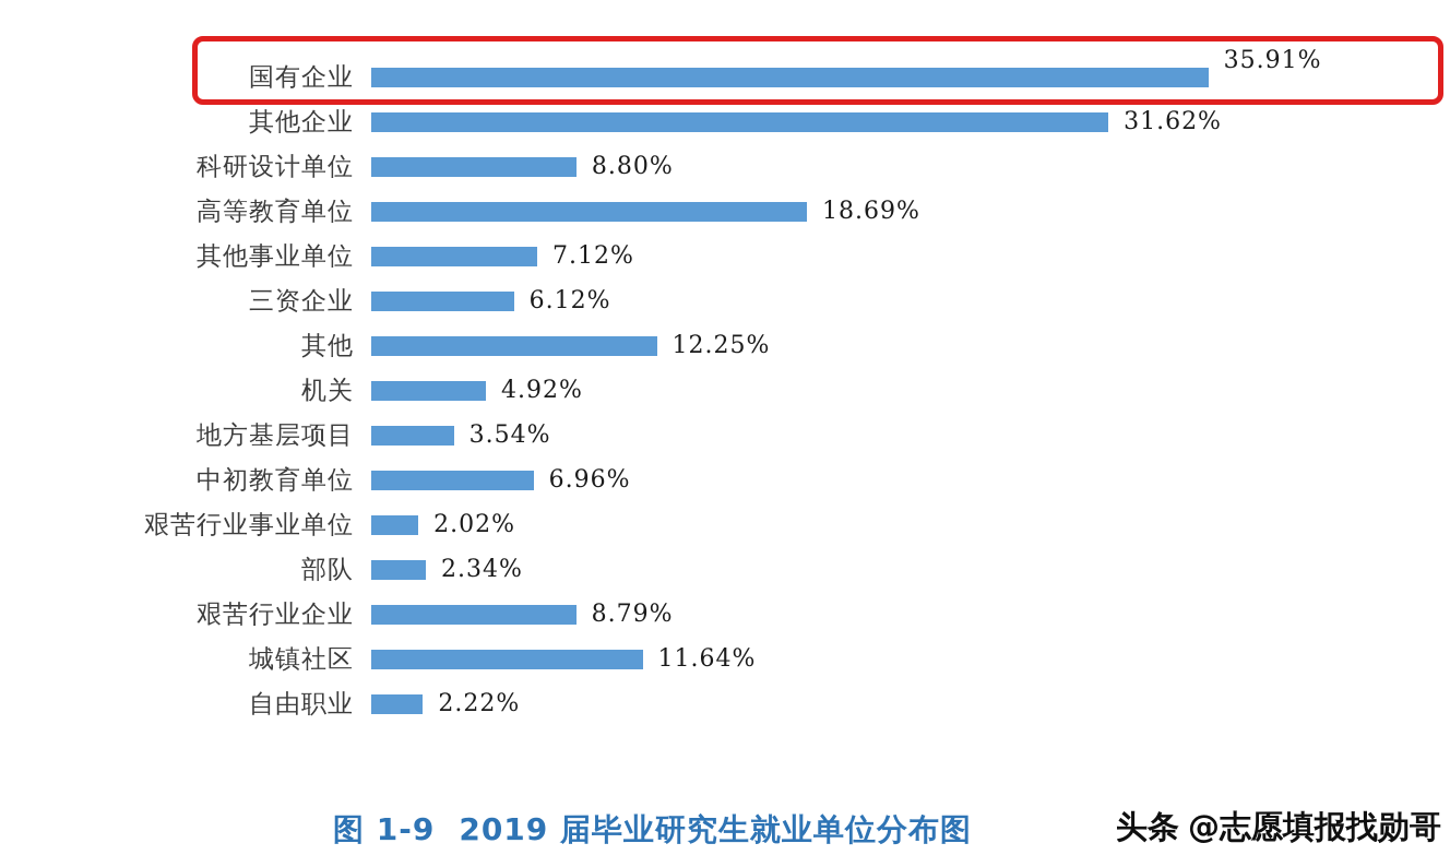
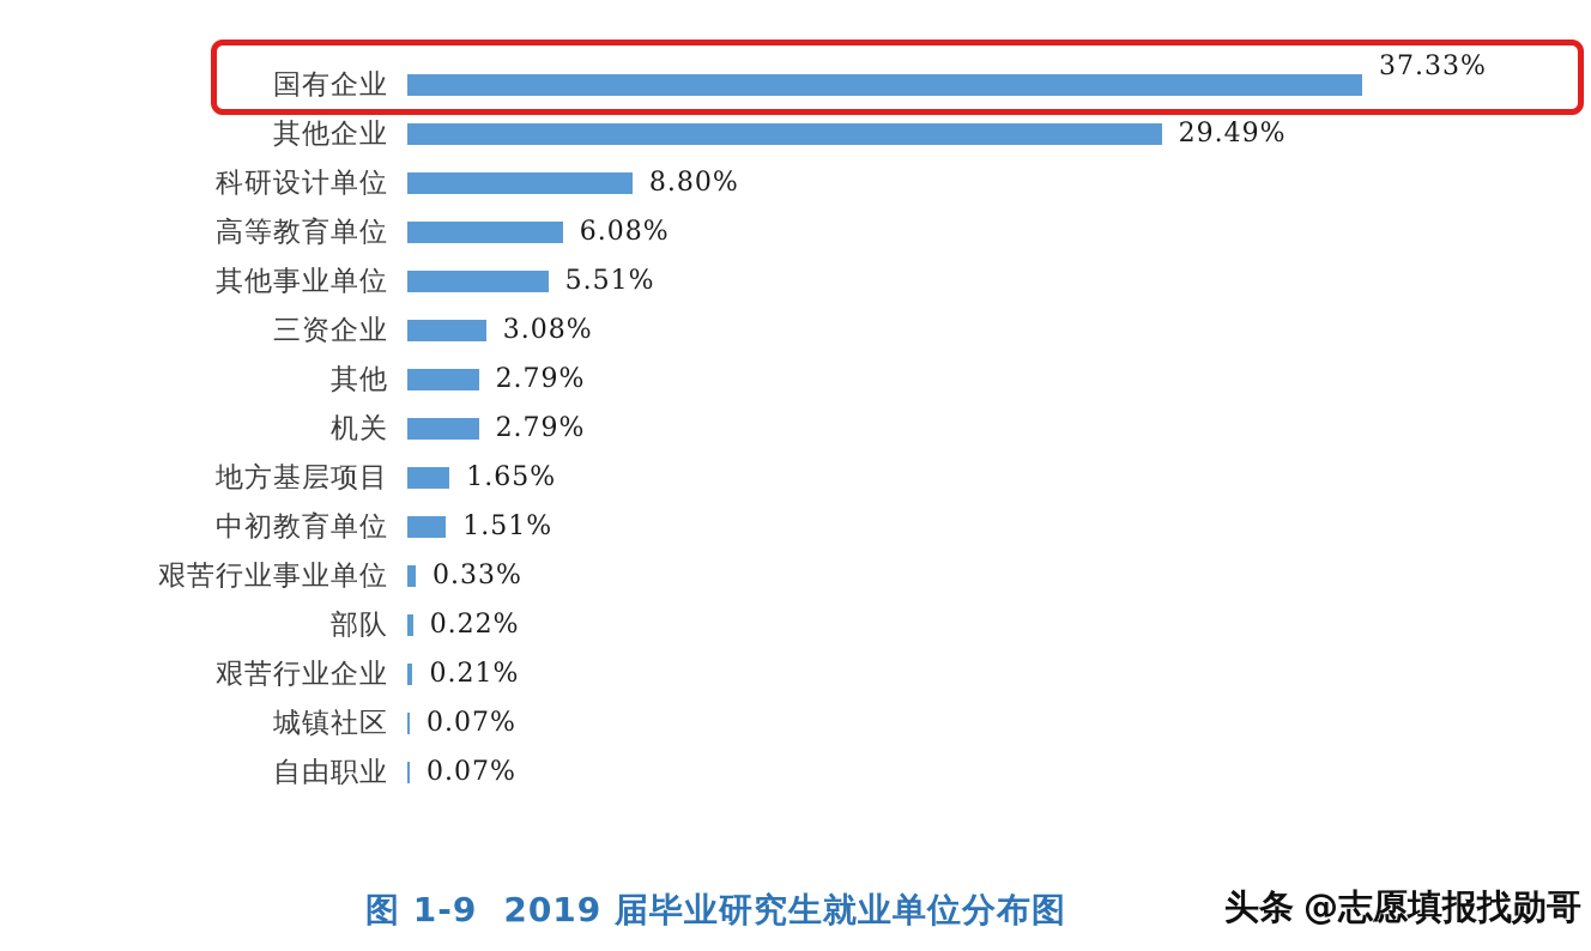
国有企业: 35.91% -> 37.33%
其他企业: 31.62% -> 29.49%
高等教育单位: 18.69% -> 6.08%
其他事业单位: 7.12% -> 5.51%
三资企业: 6.12% -> 3.08%
其他: 12.25% -> 2.79%
机关: 4.92% -> 2.79%
地方基层项目: 3.54% -> 1.65%
中初教育单位: 6.96% -> 1.51%
艰苦行业事业单位: 2.02% -> 0.33%
部队: 2.34% -> 0.22%
艰苦行业企业: 8.79% -> 0.21%
城镇社区: 11.64% -> 0.07%
自由职业: 2.22% -> 0.07%
